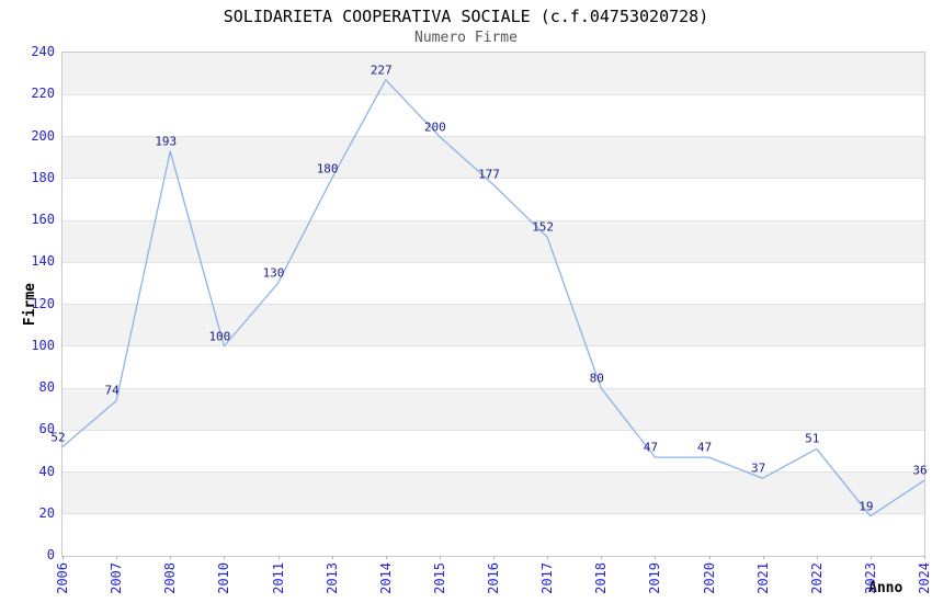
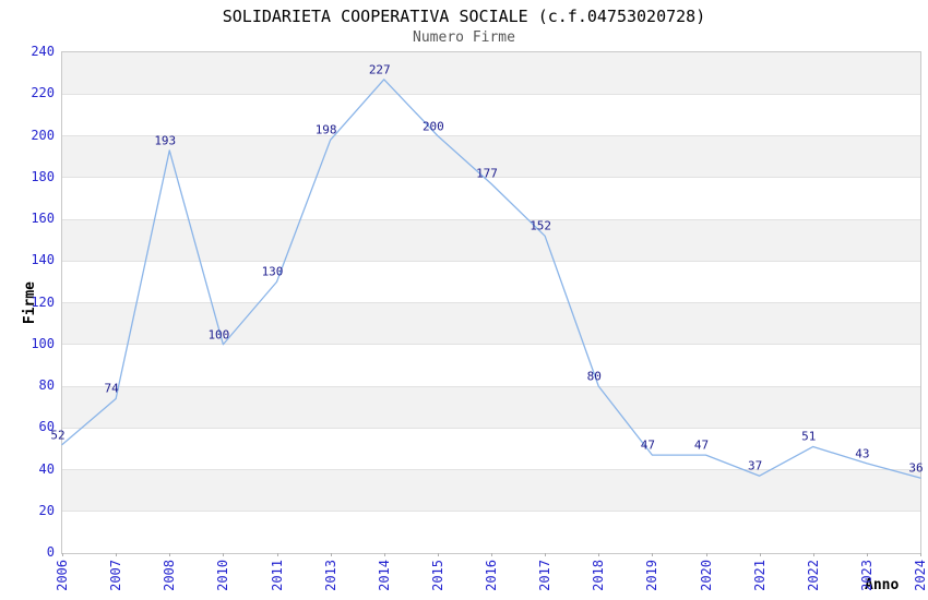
2013: 180 -> 198
2023: 19 -> 43
